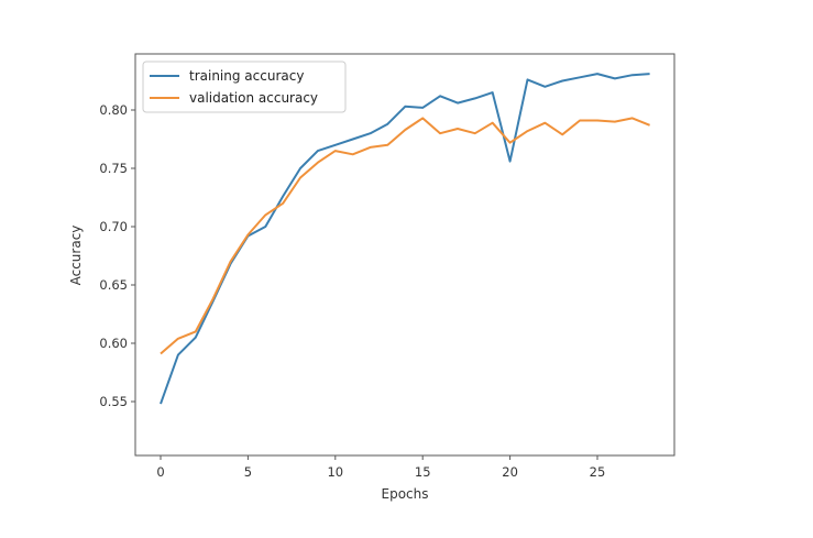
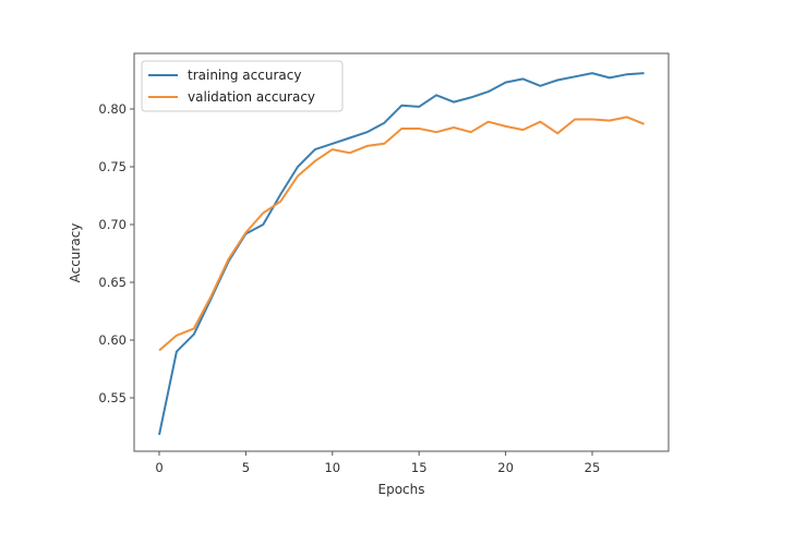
training accuracy/0: 0.548 -> 0.518
validation accuracy/15: 0.793 -> 0.783
training accuracy/20: 0.756 -> 0.823
validation accuracy/20: 0.772 -> 0.785
